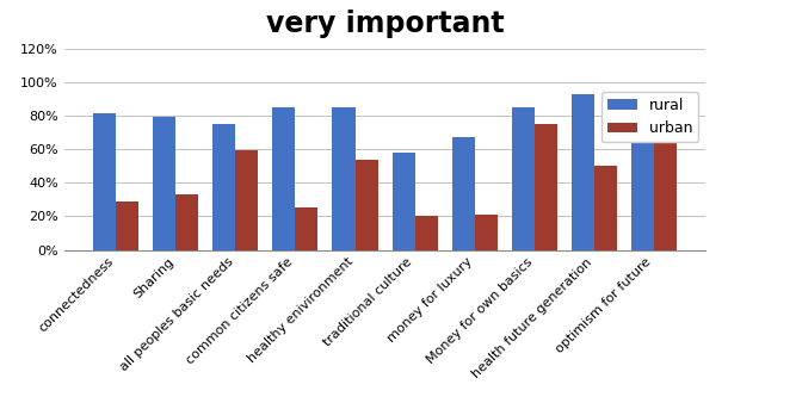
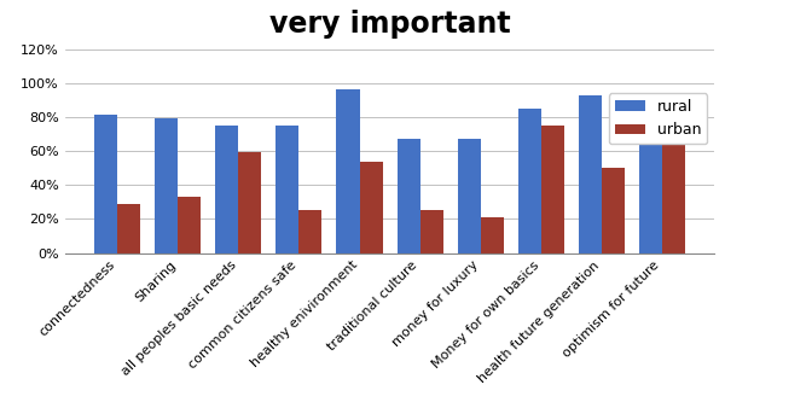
rural/common citizens safe: 85% -> 75%
rural/healthy enivironment: 85% -> 96%
rural/traditional culture: 58% -> 67%
urban/traditional culture: 20% -> 25%
